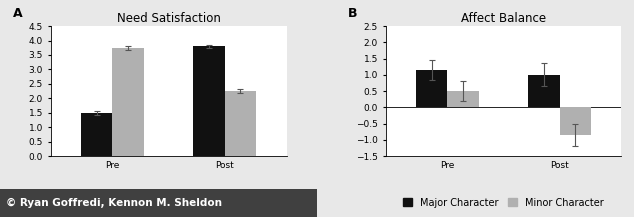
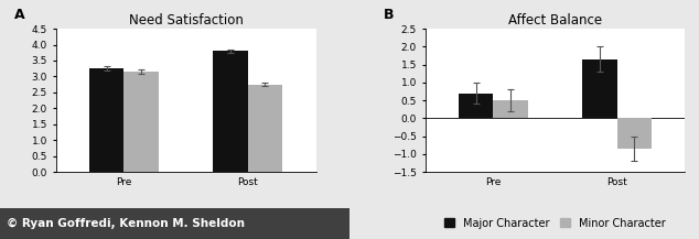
Need Satisfaction/Major Character/Pre: 1.50 -> 3.25
Need Satisfaction/Minor Character/Pre: 3.75 -> 3.15
Need Satisfaction/Minor Character/Post: 2.25 -> 2.75
Affect Balance/Major Character/Pre: 1.15 -> 0.70
Affect Balance/Major Character/Post: 1.00 -> 1.65
